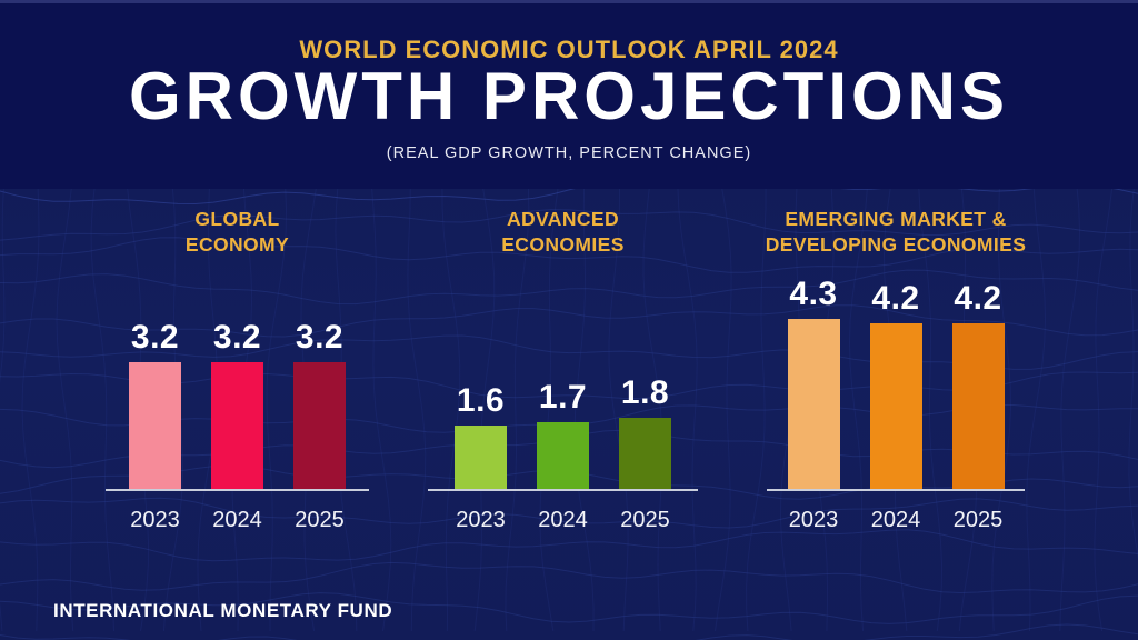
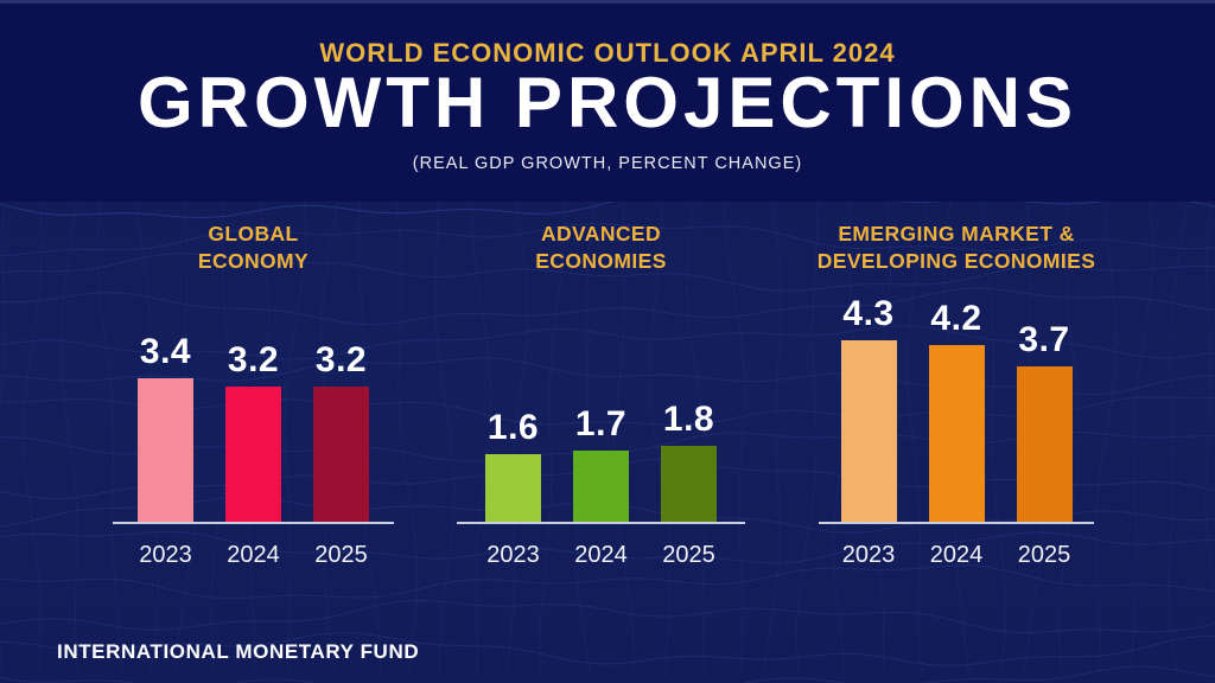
GLOBAL ECONOMY/2023: 3.2 -> 3.4
EMERGING MARKET & DEVELOPING ECONOMIES/2025: 4.2 -> 3.7
